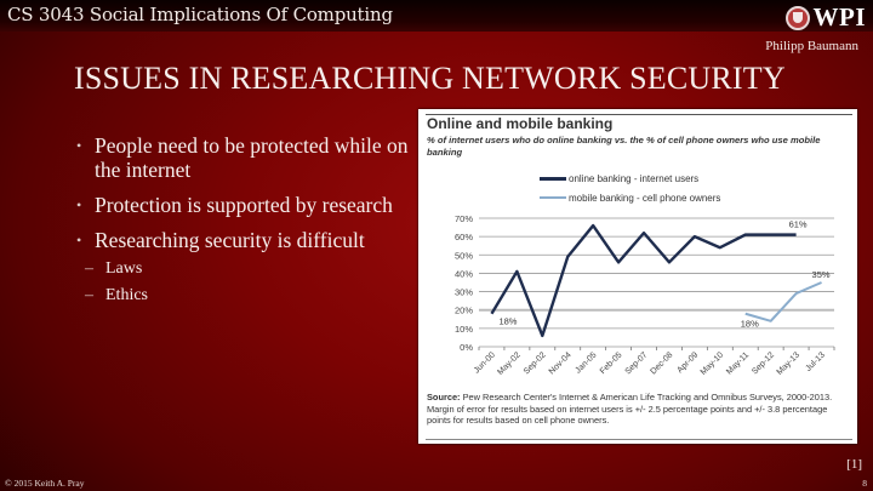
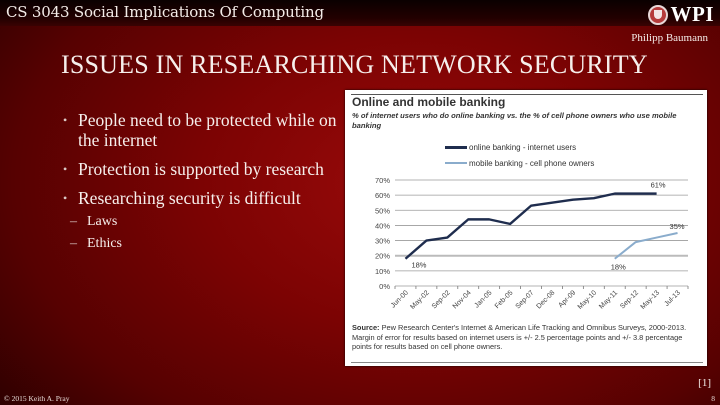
online banking - internet users/May-02: 41% -> 30%
online banking - internet users/Sep-02: 6% -> 32%
online banking - internet users/Nov-04: 49% -> 44%
online banking - internet users/Jan-05: 66% -> 44%
online banking - internet users/Feb-05: 46% -> 41%
online banking - internet users/Sep-07: 62% -> 53%
online banking - internet users/Dec-08: 46% -> 55%
online banking - internet users/Apr-09: 60% -> 57%
online banking - internet users/May-10: 54% -> 58%
mobile banking - cell phone owners/Sep-12: 14% -> 29%
mobile banking - cell phone owners/May-13: 29% -> 32%
